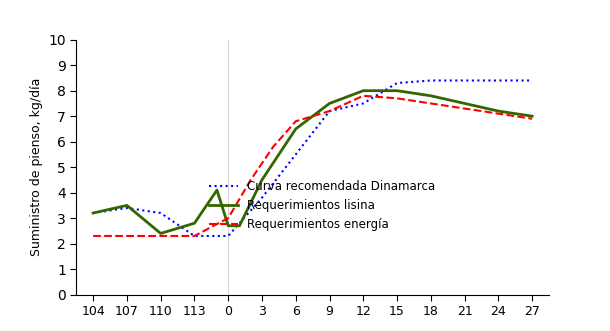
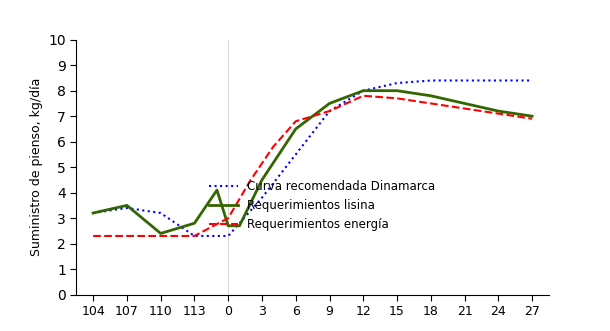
Curva recomendada Dinamarca/12: 7.5 -> 8.0
